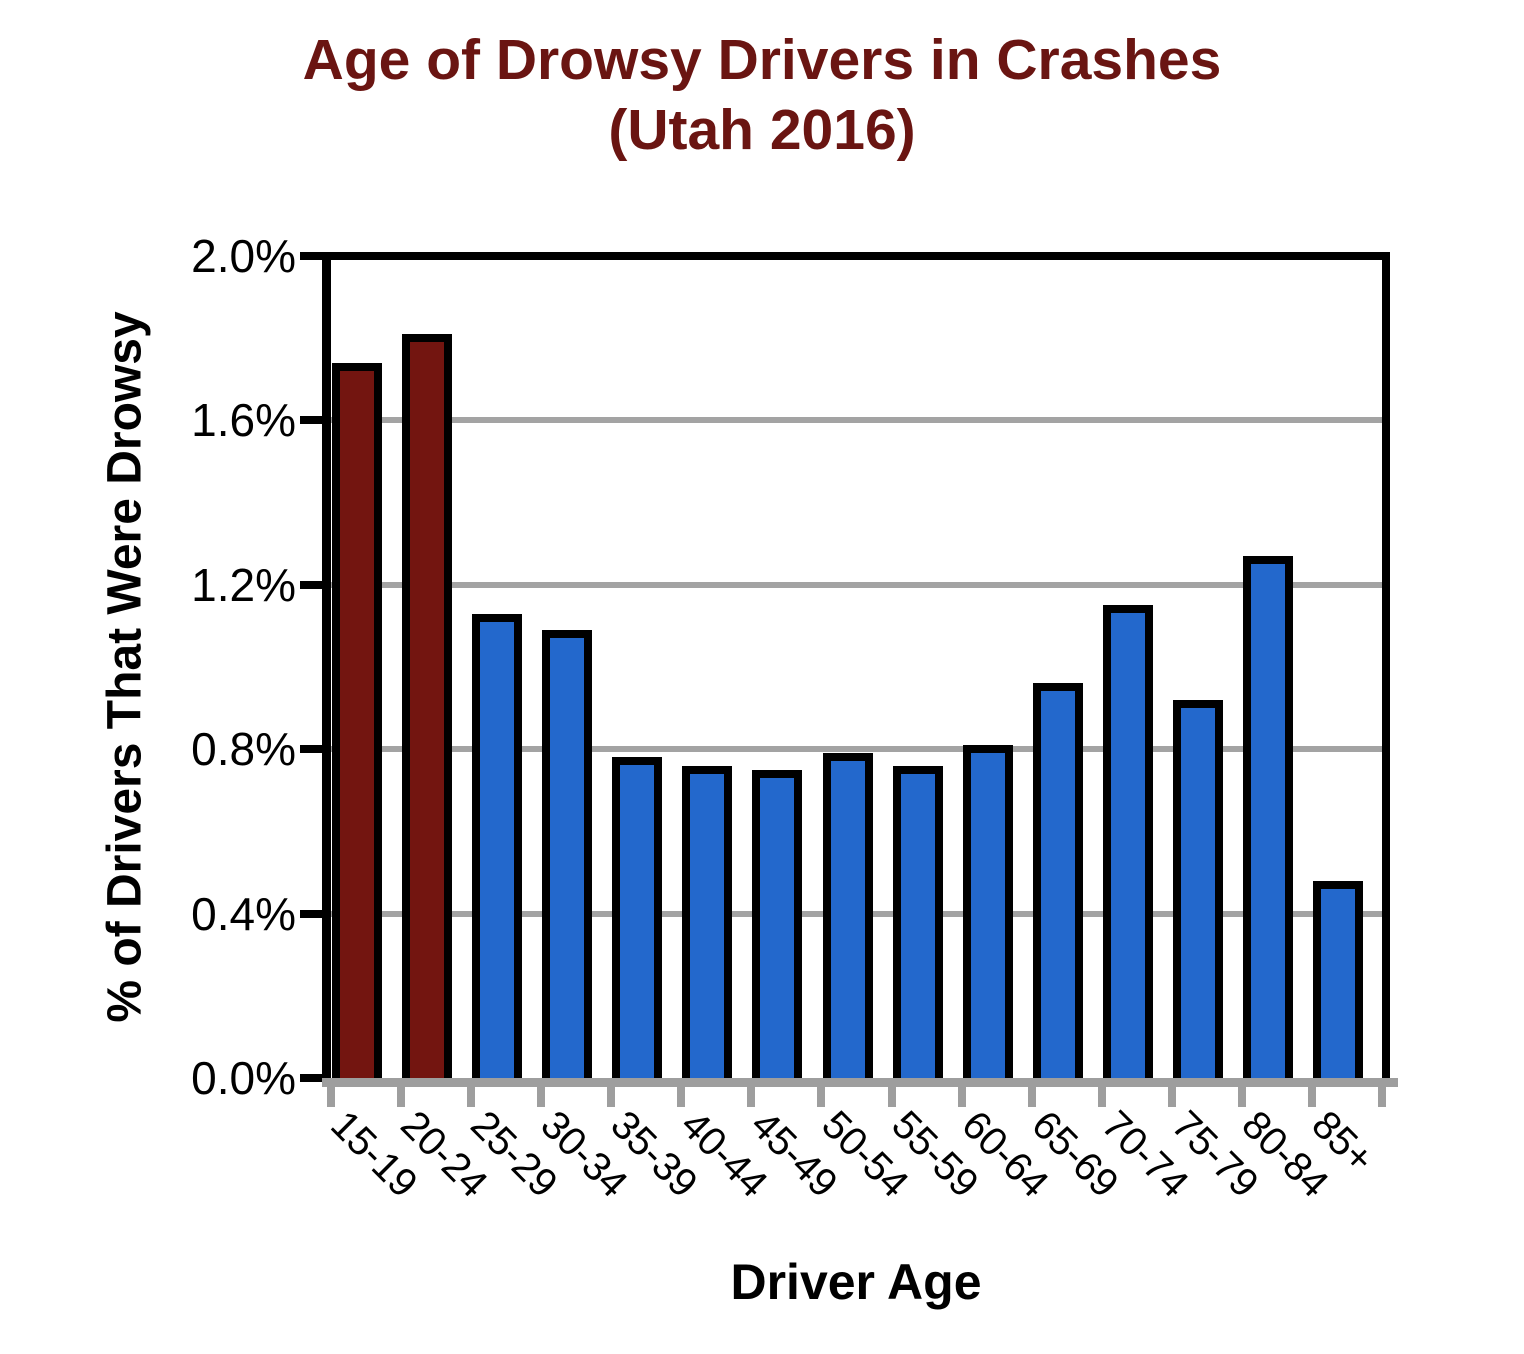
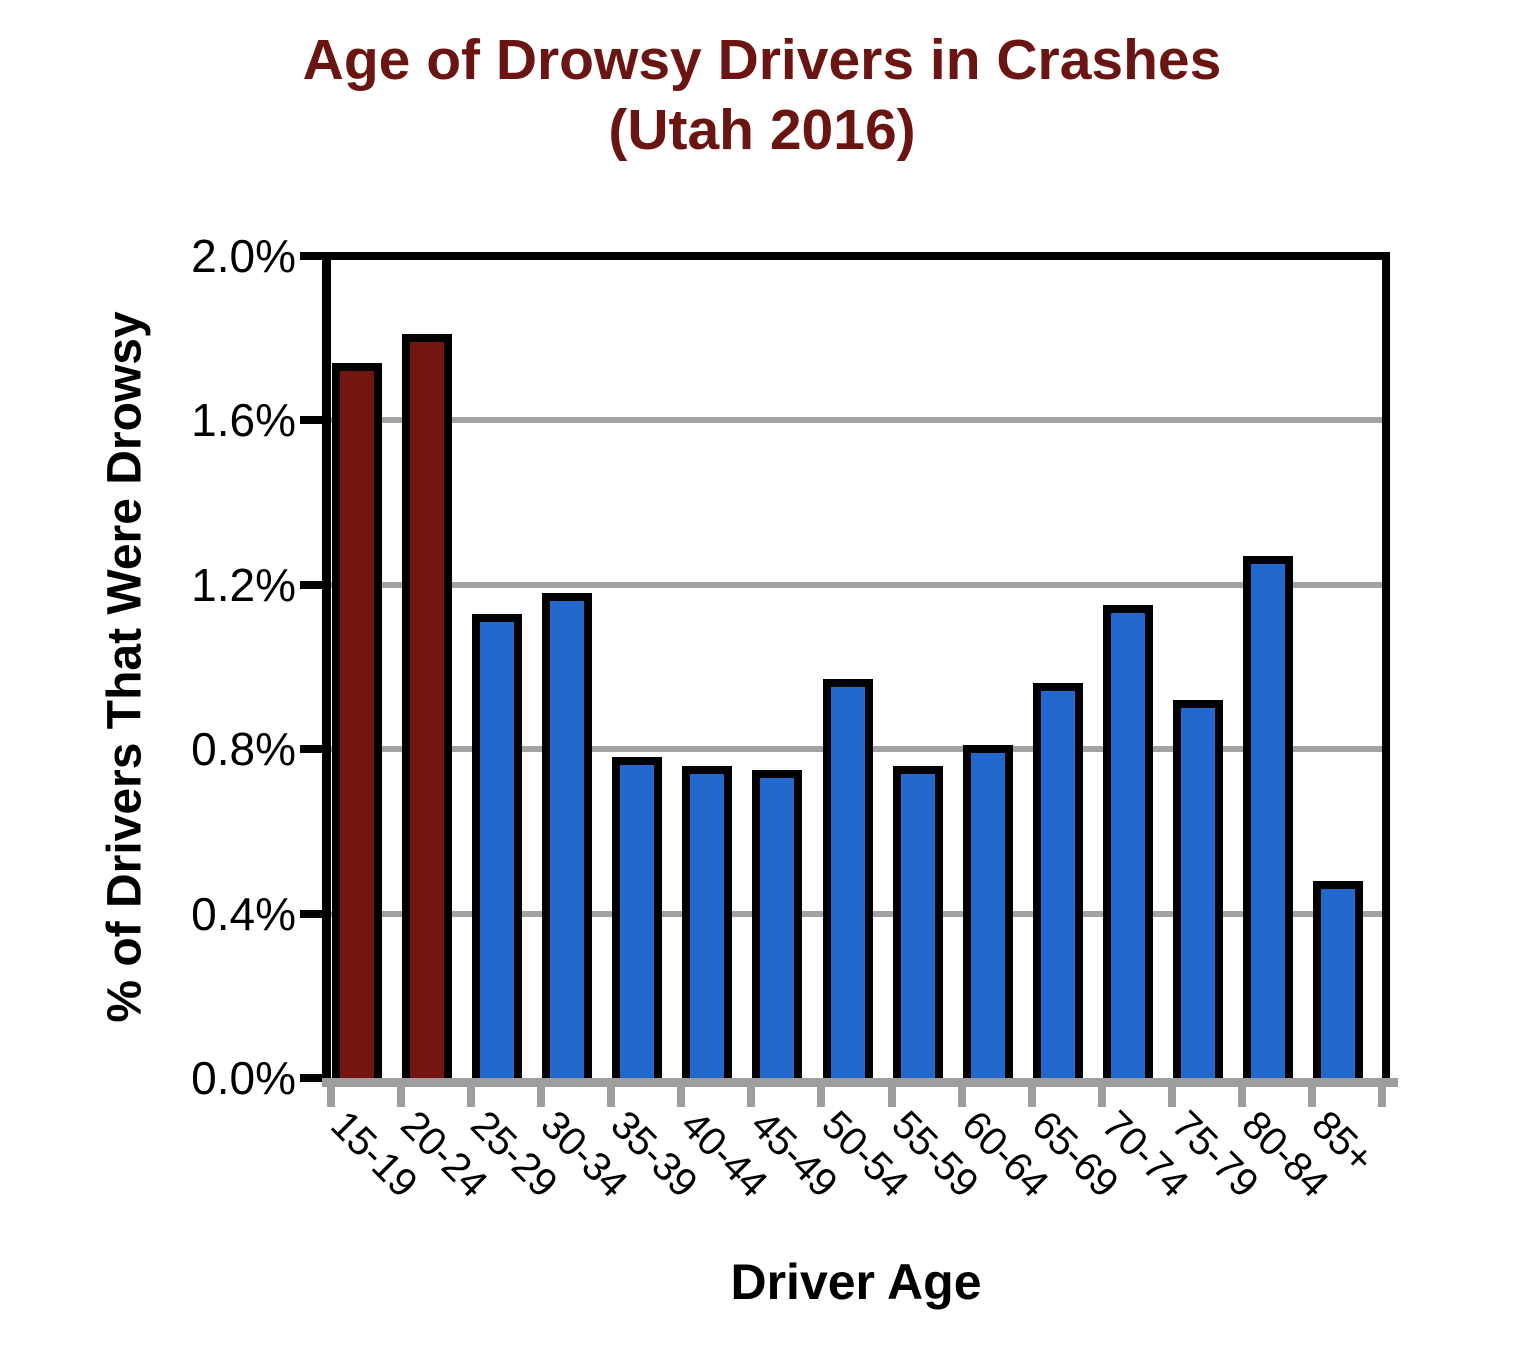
30-34: 1.09% -> 1.18%
50-54: 0.79% -> 0.97%
